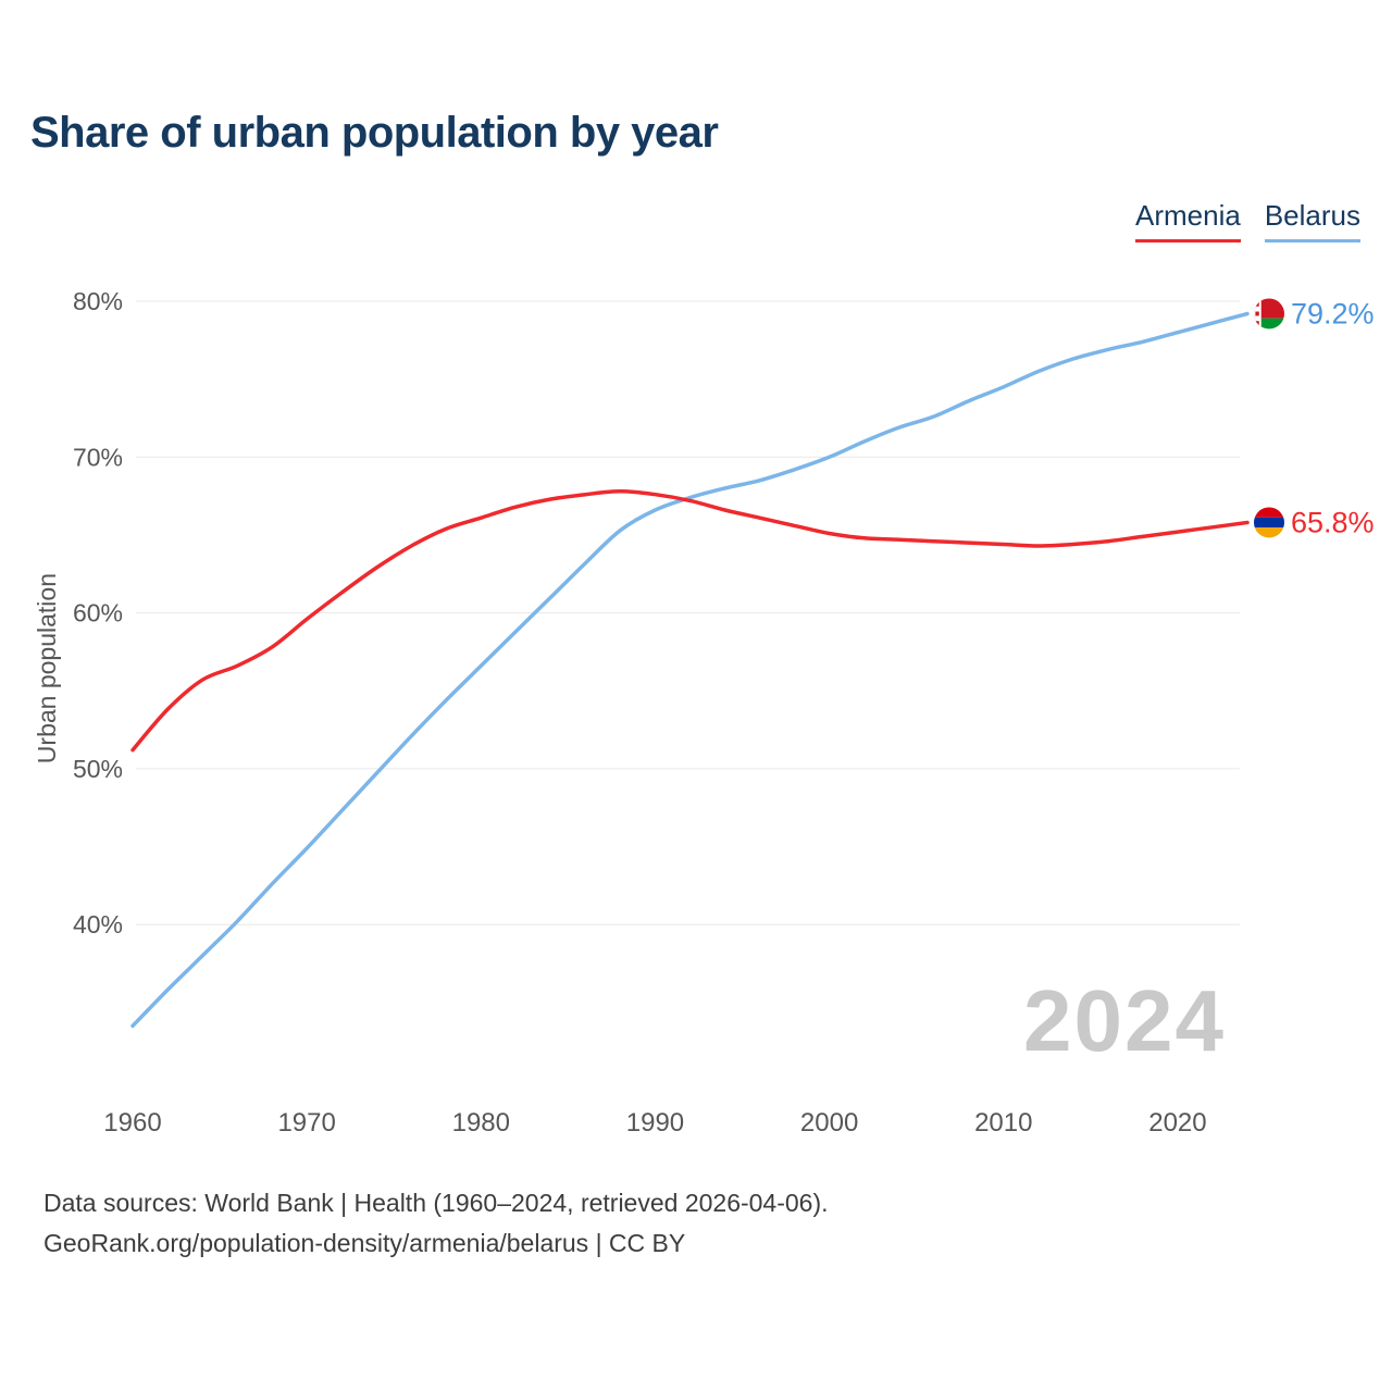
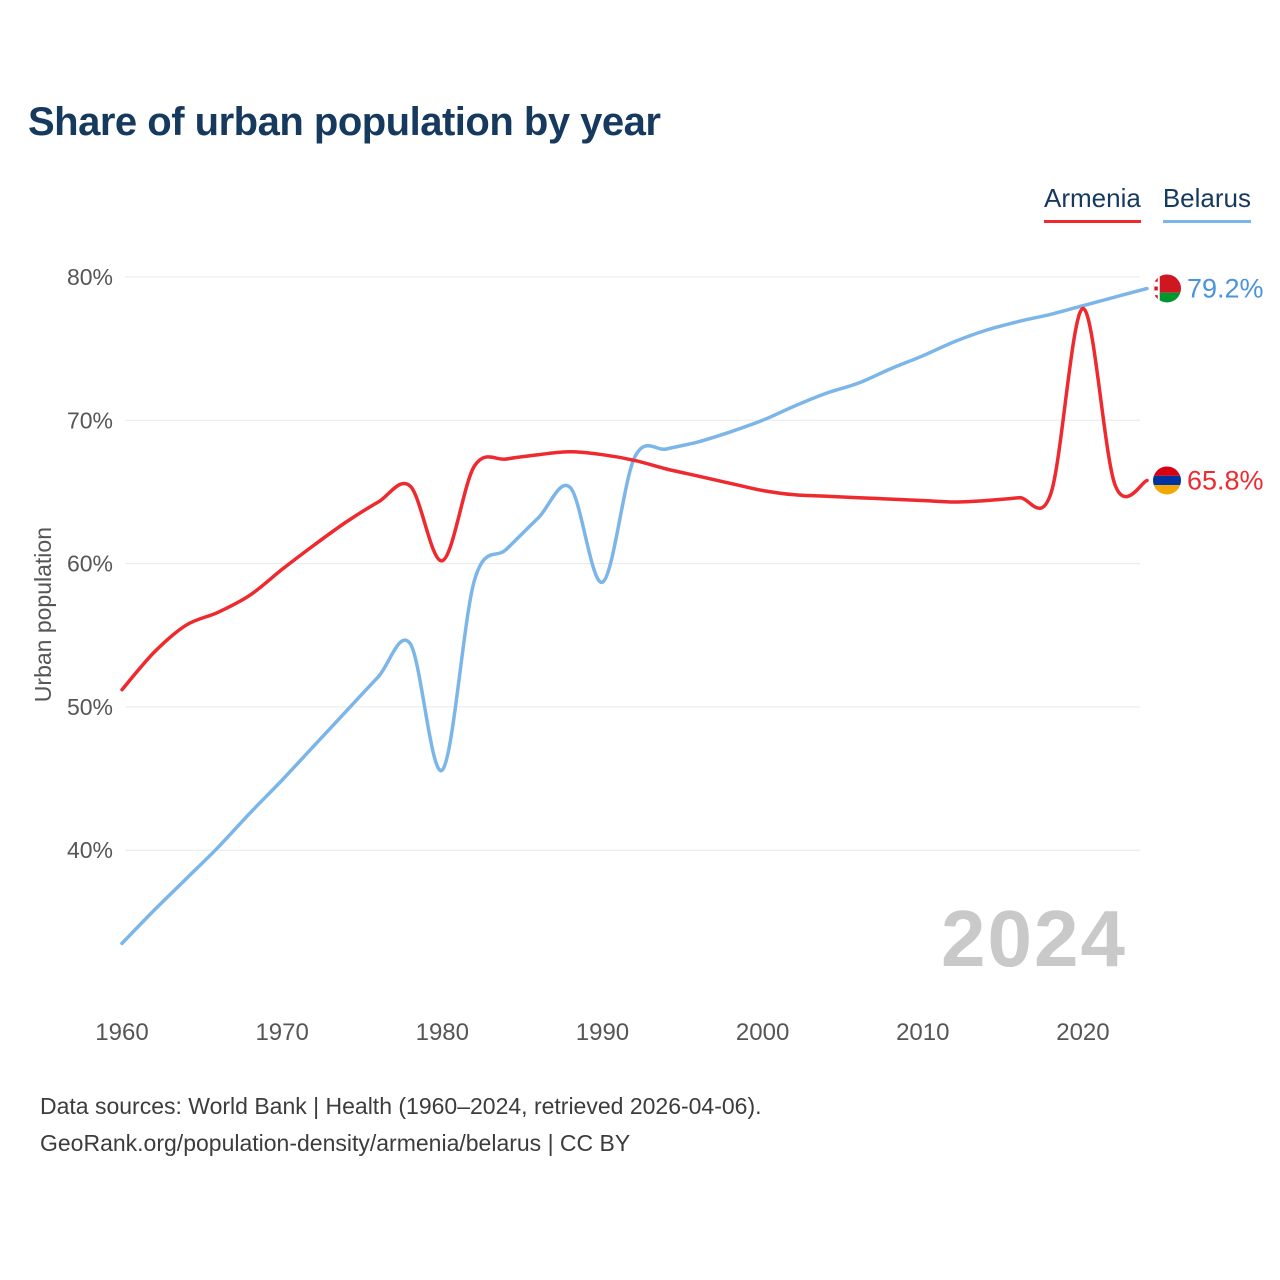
Belarus/1980: 56.6% -> 45.6%
Armenia/1980: 66.1% -> 60.2%
Belarus/1990: 66.6% -> 58.7%
Armenia/2020: 65.2% -> 77.8%
